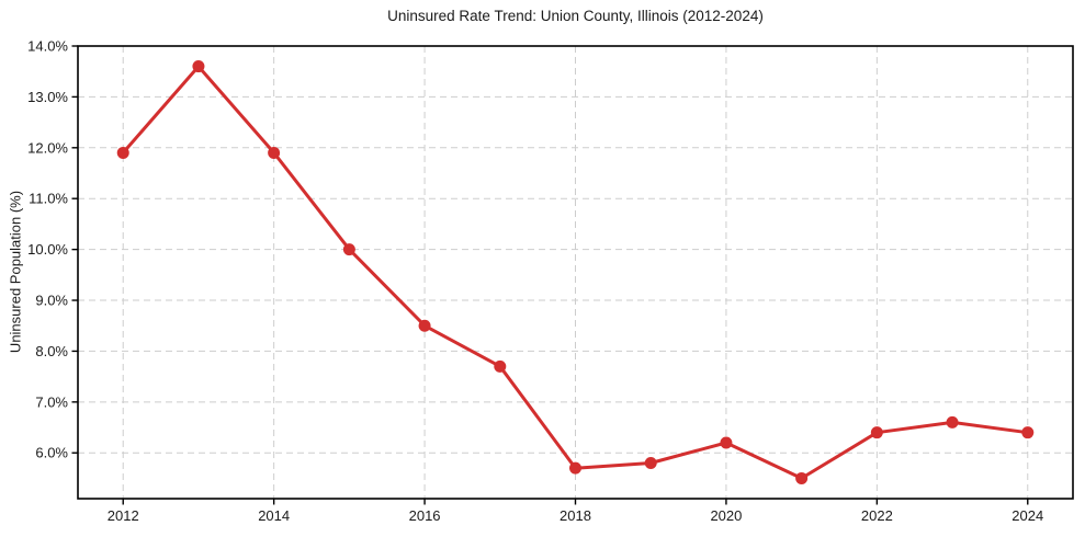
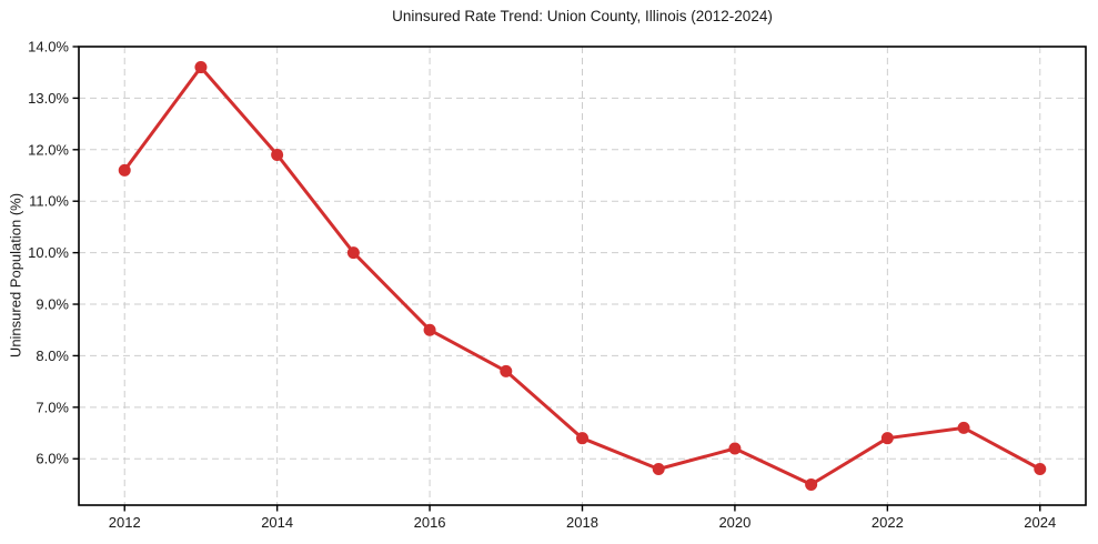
2012: 11.9% -> 11.6%
2018: 5.7% -> 6.4%
2024: 6.4% -> 5.8%
